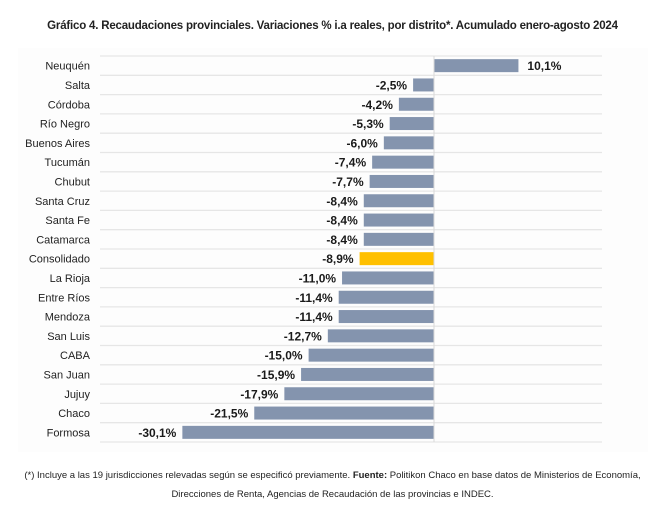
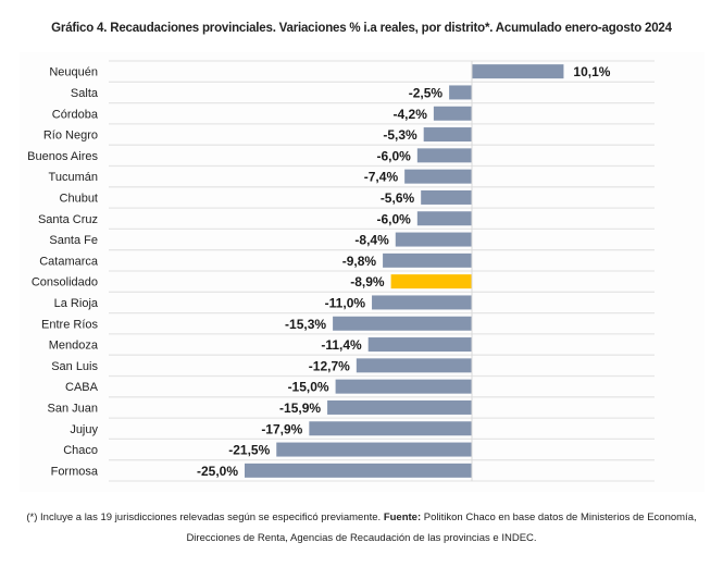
Chubut: -7,7% -> -5,6%
Santa Cruz: -8,4% -> -6,0%
Catamarca: -8,4% -> -9,8%
Entre Ríos: -11,4% -> -15,3%
Formosa: -30,1% -> -25,0%
